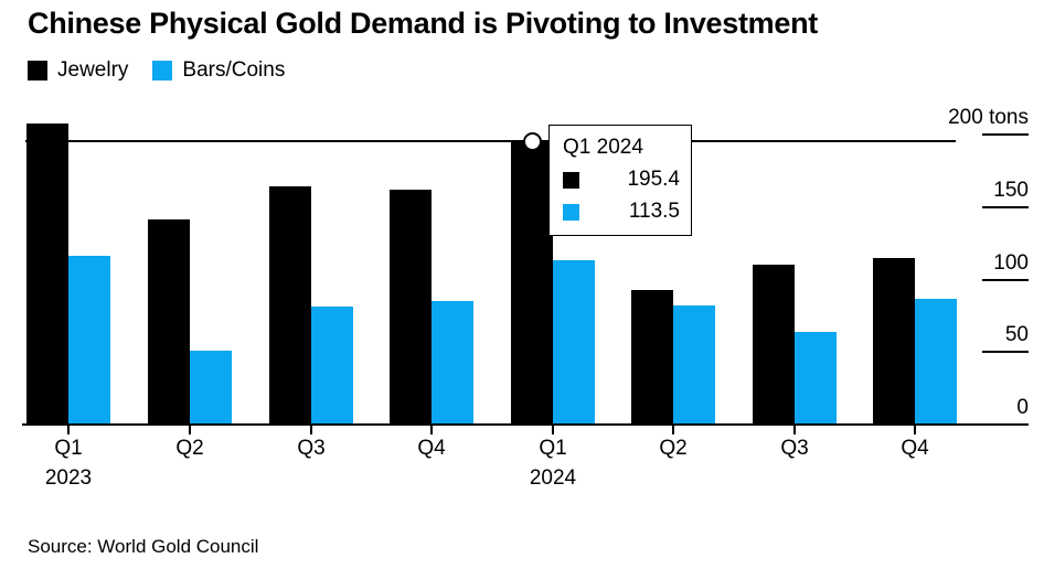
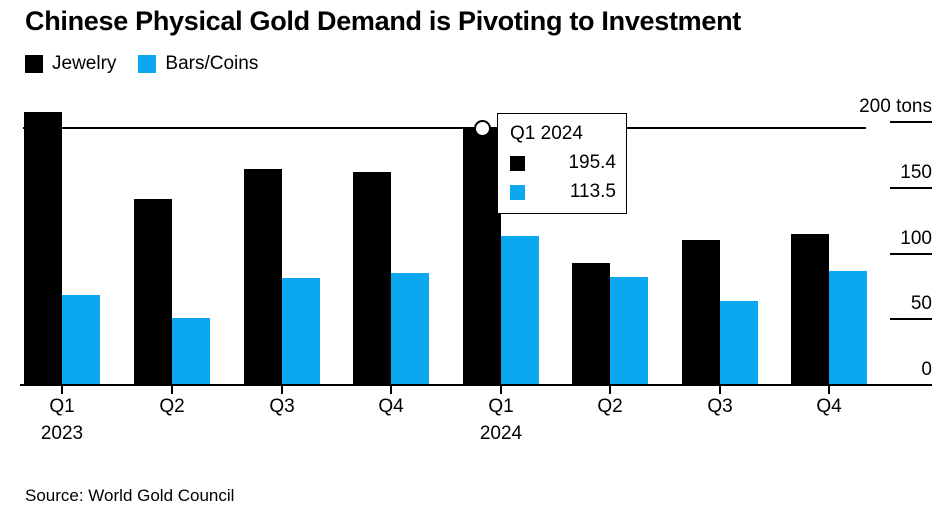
Bars/Coins/Q1 2023: 116 -> 68
